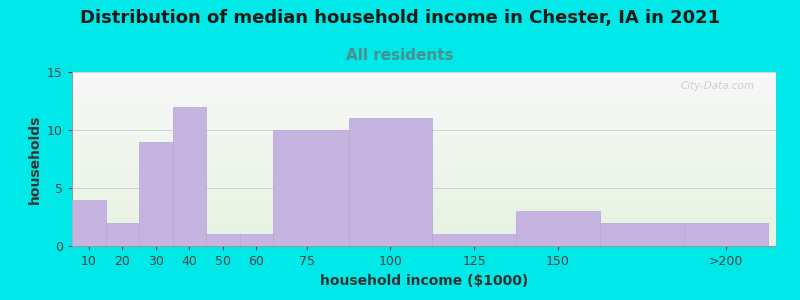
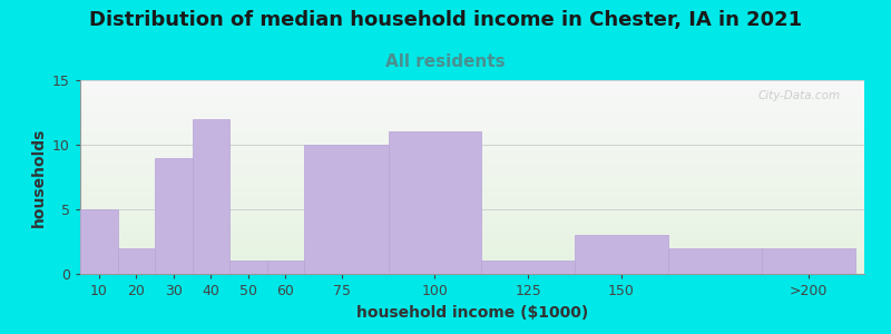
10: 4 -> 5
